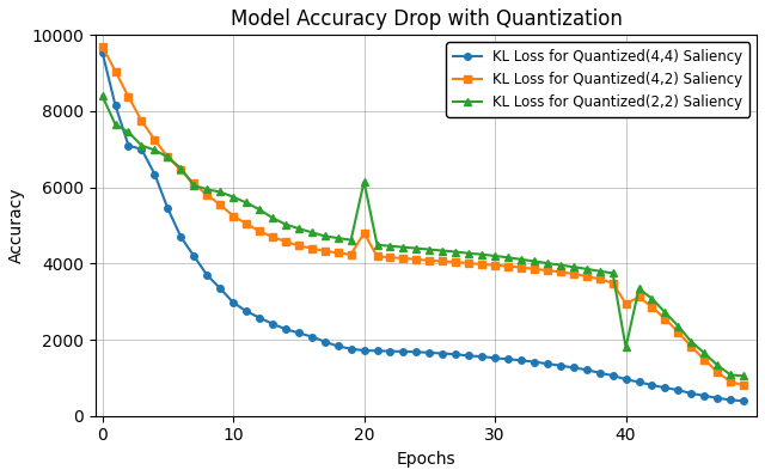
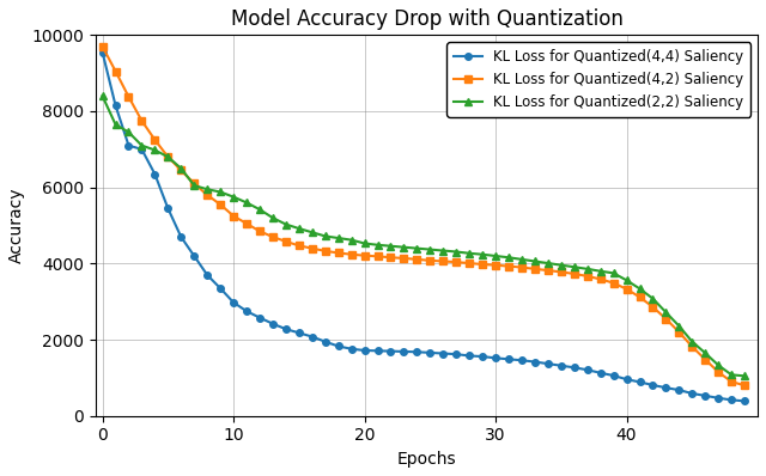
KL Loss for Quantized(4,2) Saliency/20: 4800 -> 4210
KL Loss for Quantized(2,2) Saliency/20: 6150 -> 4530
KL Loss for Quantized(4,2) Saliency/40: 2950 -> 3330
KL Loss for Quantized(2,2) Saliency/40: 1800 -> 3560
